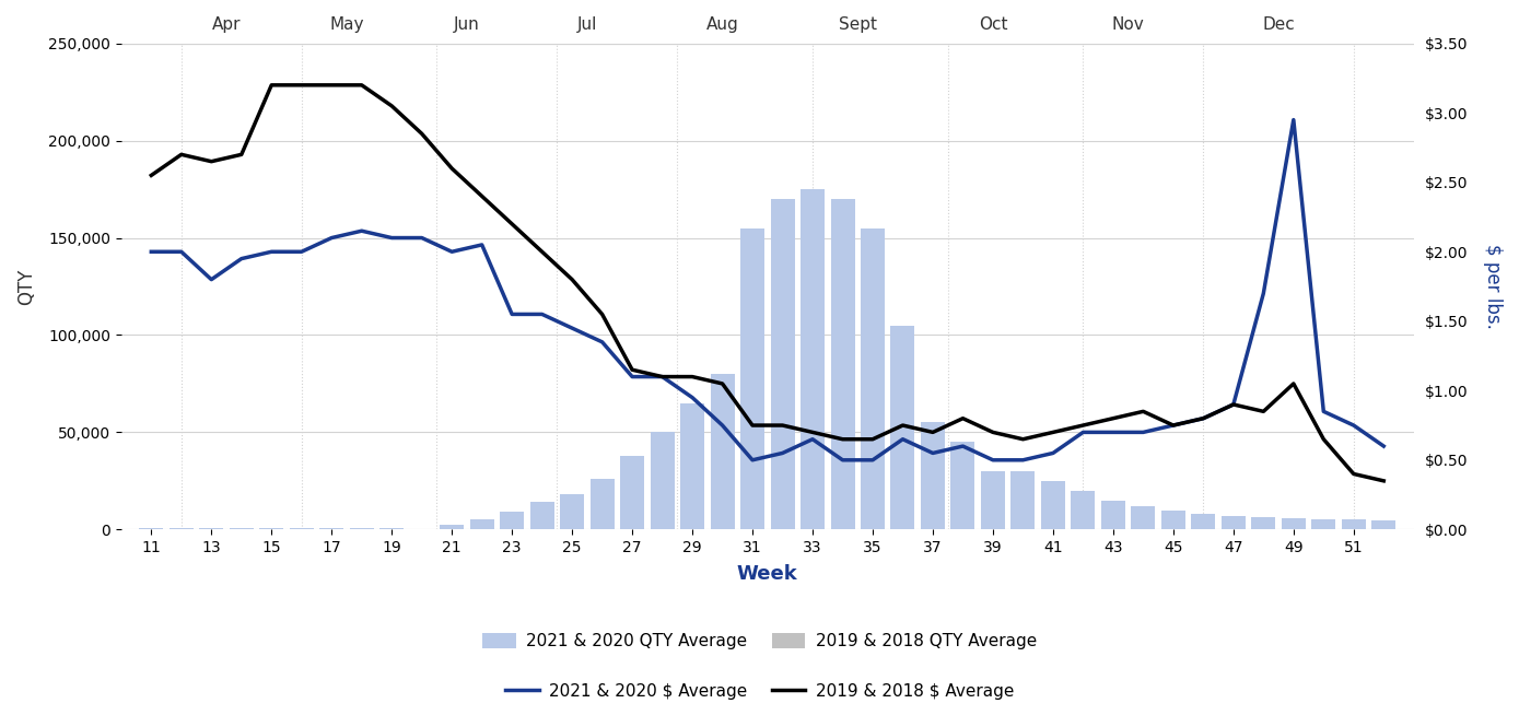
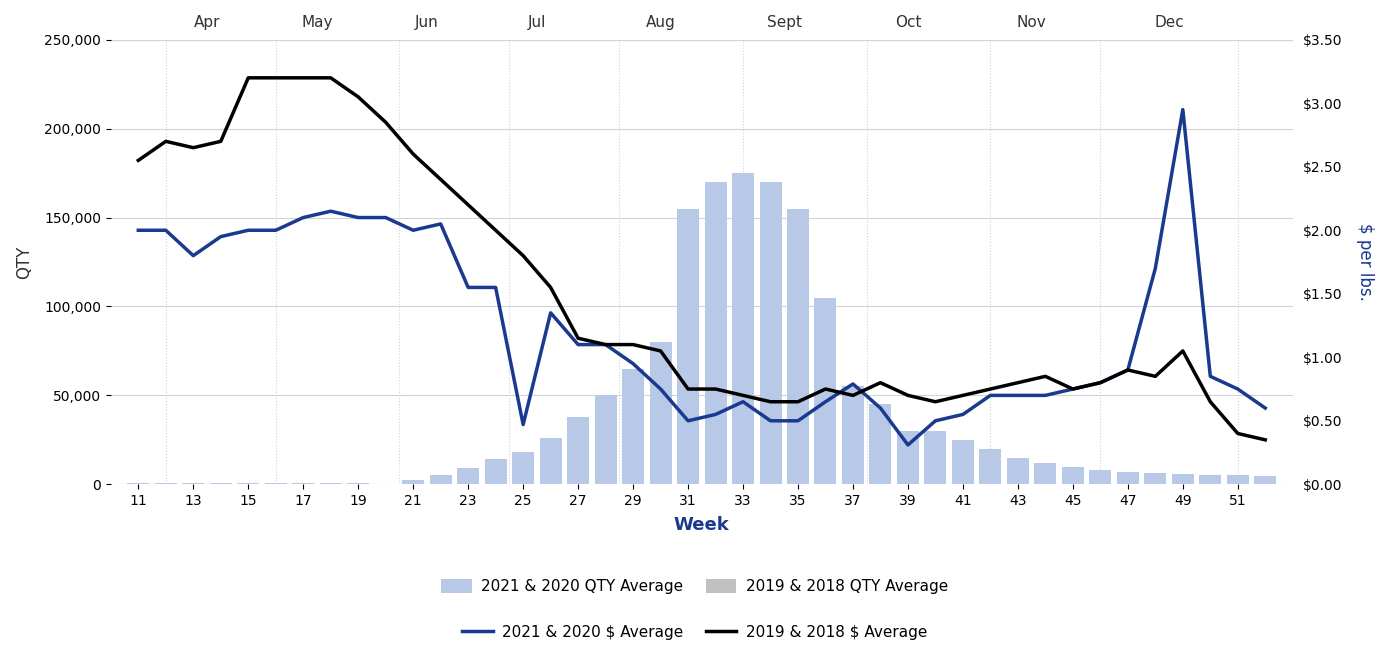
2021 & 2020 $ Average/25: $1.45 -> $0.47
2021 & 2020 $ Average/37: $0.55 -> $0.79
2021 & 2020 $ Average/39: $0.50 -> $0.31
